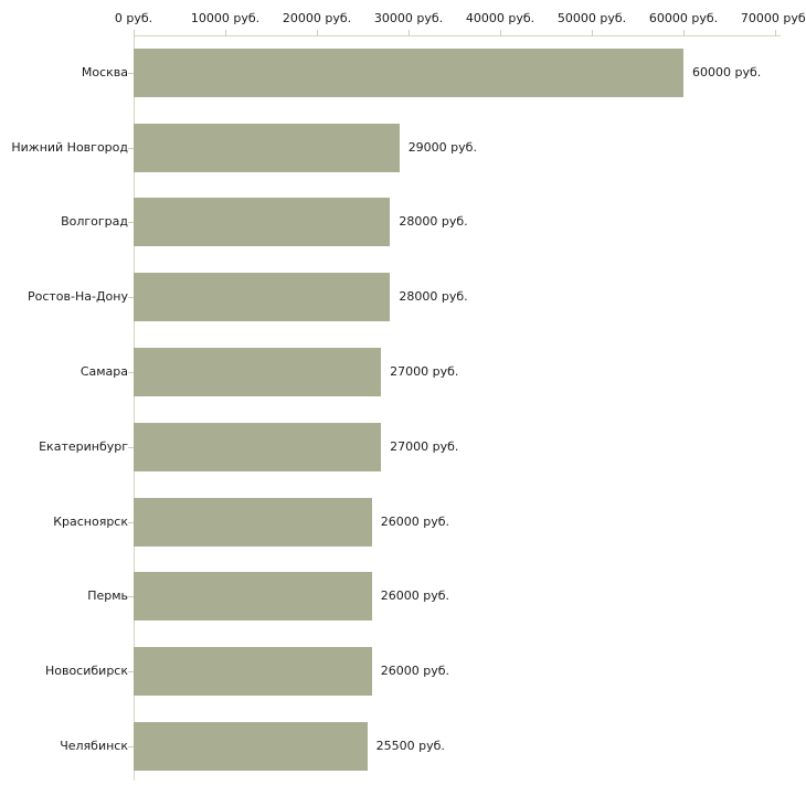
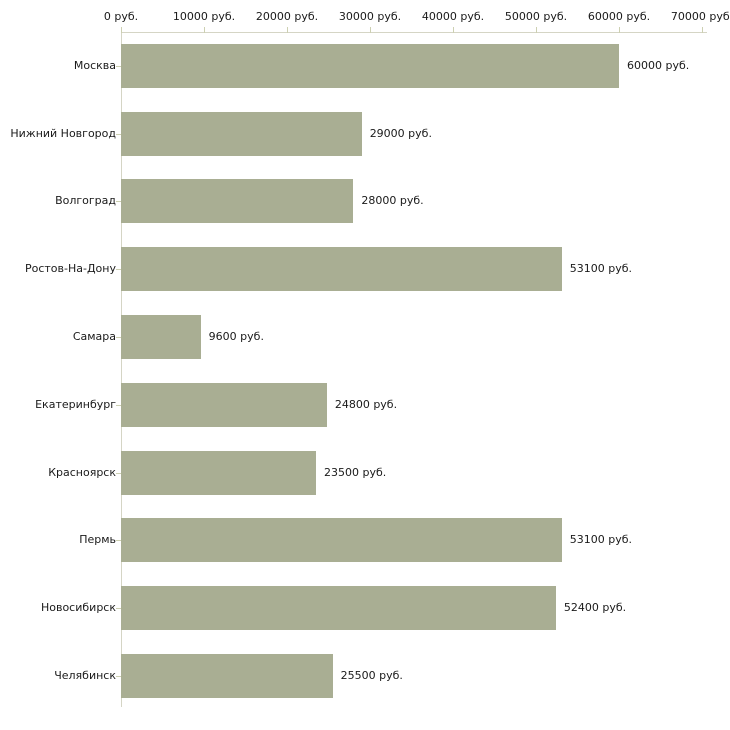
Ростов-На-Дону: 28000 -> 53100
Самара: 27000 -> 9600
Екатеринбург: 27000 -> 24800
Красноярск: 26000 -> 23500
Пермь: 26000 -> 53100
Новосибирск: 26000 -> 52400
